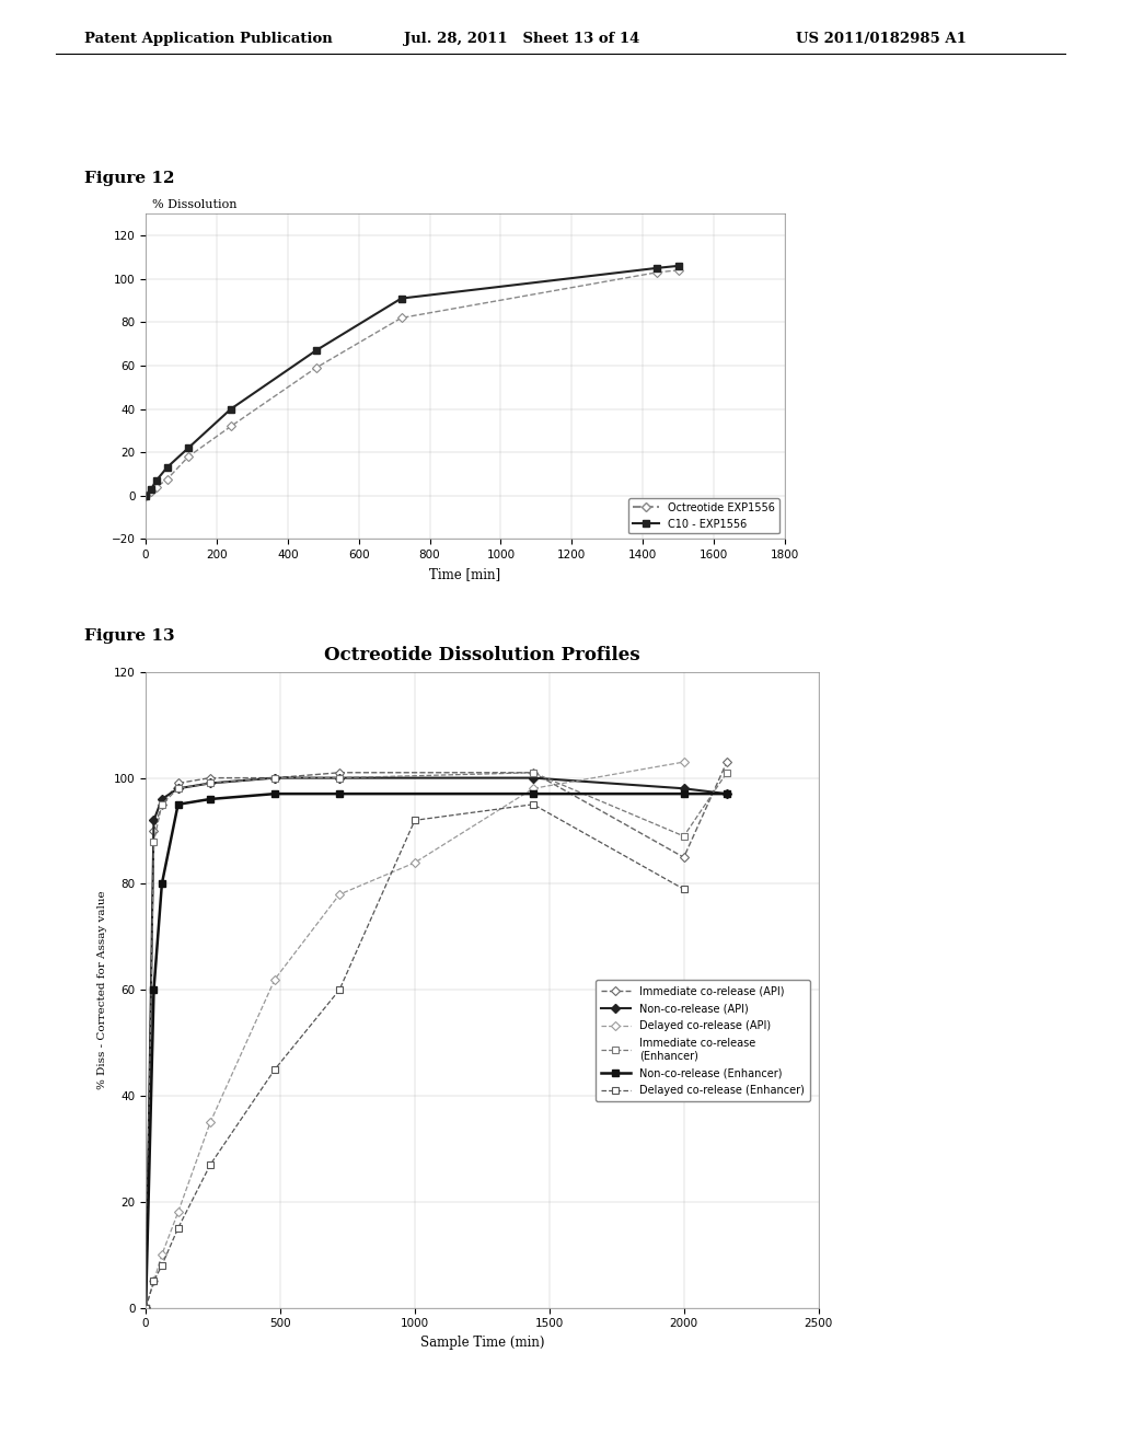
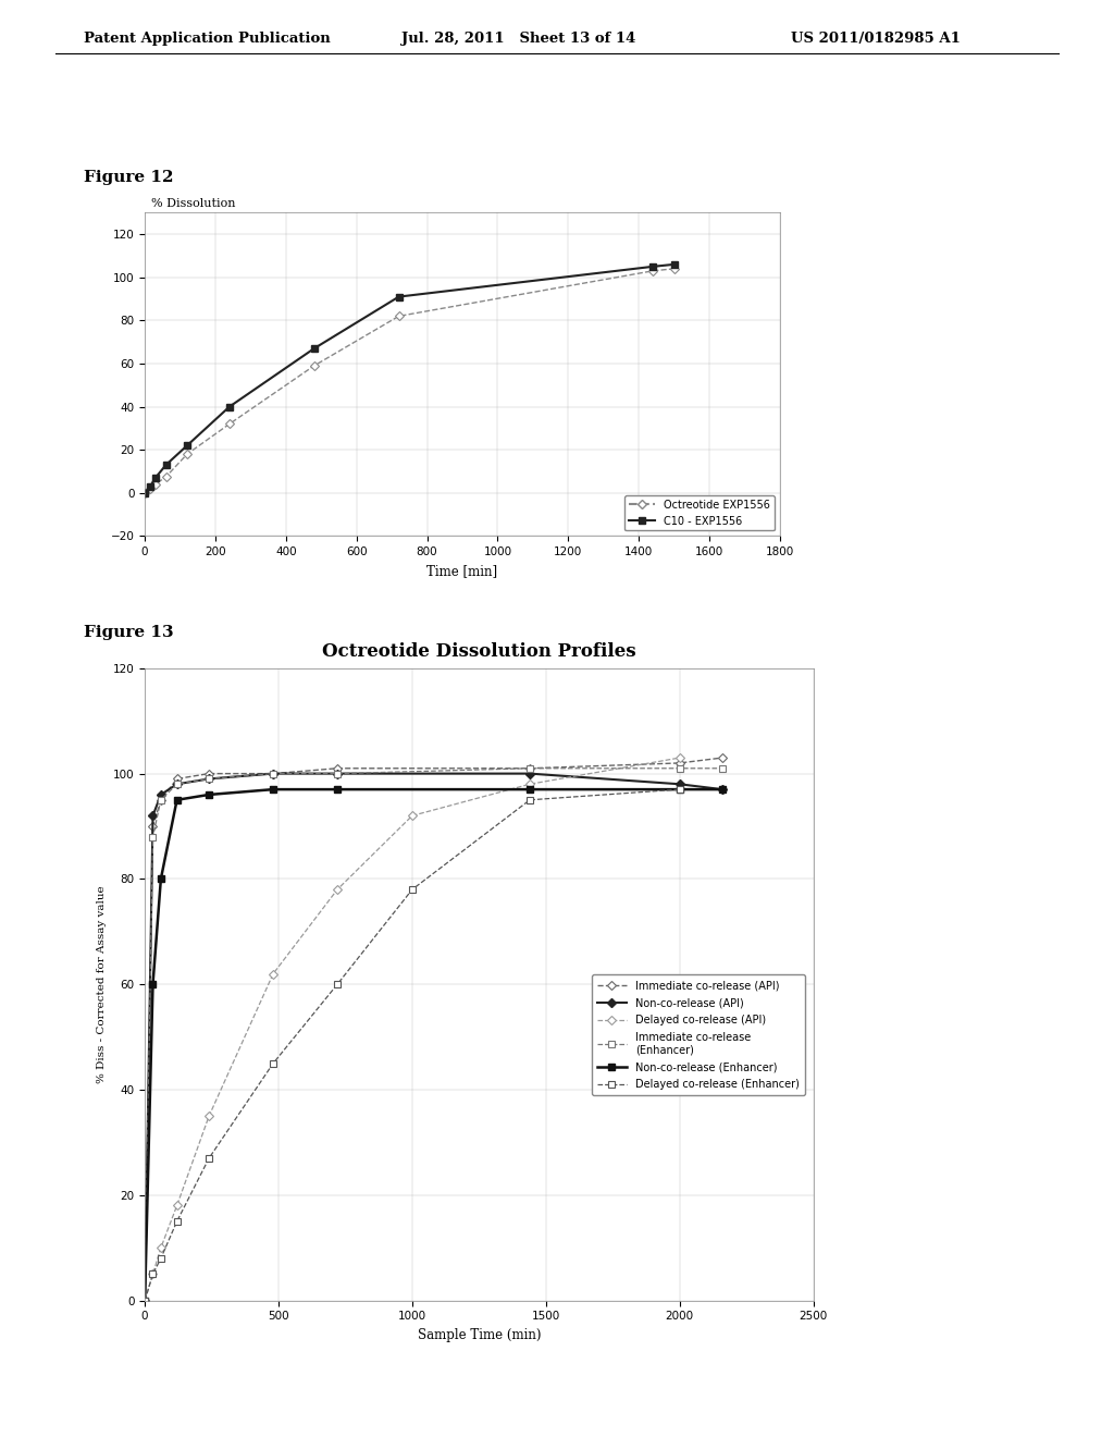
Octreotide Dissolution Profiles/Delayed co-release (API)/1000: 84 -> 92
Octreotide Dissolution Profiles/Delayed co-release (Enhancer)/1000: 92 -> 78
Octreotide Dissolution Profiles/Immediate co-release (API)/2000: 85 -> 102
Octreotide Dissolution Profiles/Immediate co-release (Enhancer)/2000: 89 -> 101
Octreotide Dissolution Profiles/Delayed co-release (Enhancer)/2000: 79 -> 97
